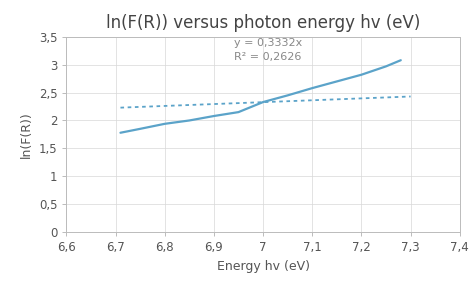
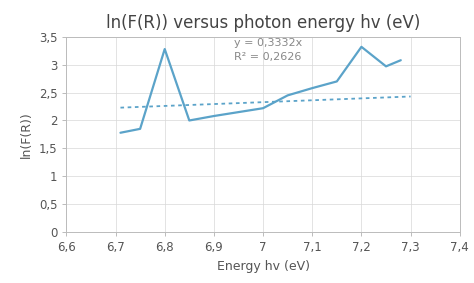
6,8: 1,94 -> 3,28
7: 2,33 -> 2,22
7,2: 2,82 -> 3,32
